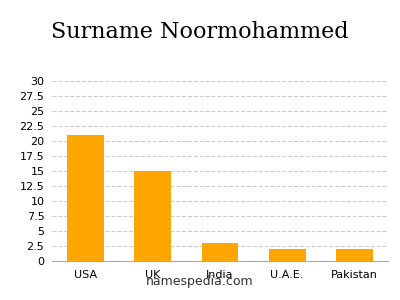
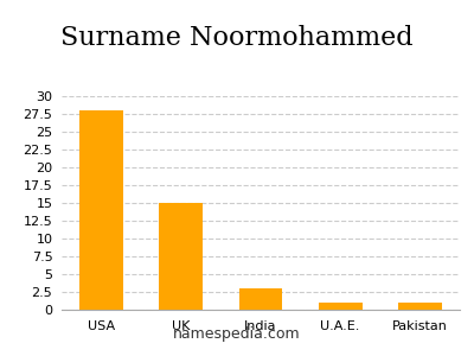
USA: 21 -> 28
U.A.E.: 2 -> 1
Pakistan: 2 -> 1
